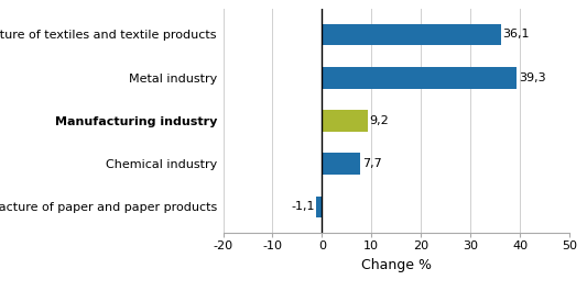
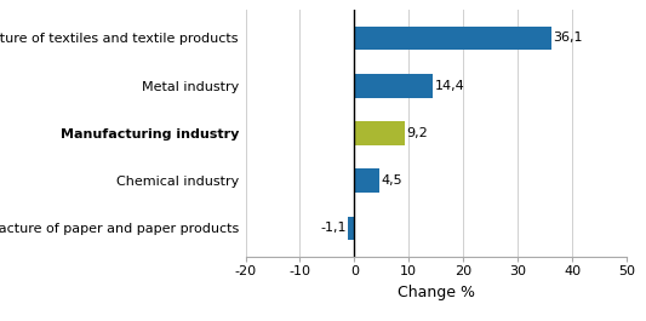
Metal industry: 39,3 -> 14,4
Chemical industry: 7,7 -> 4,5
